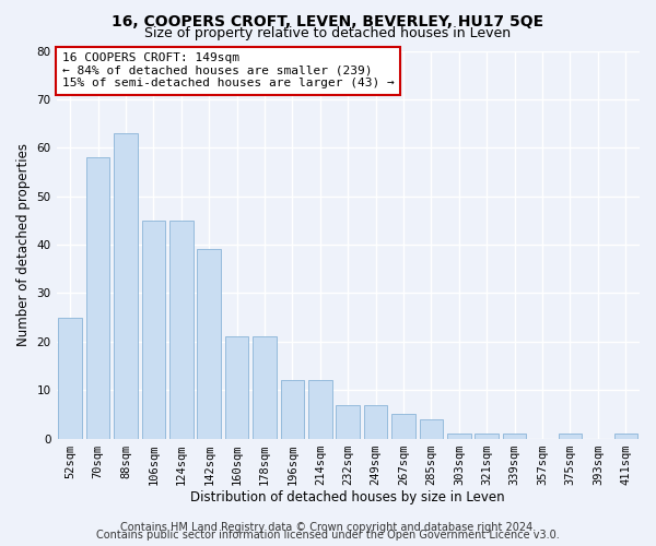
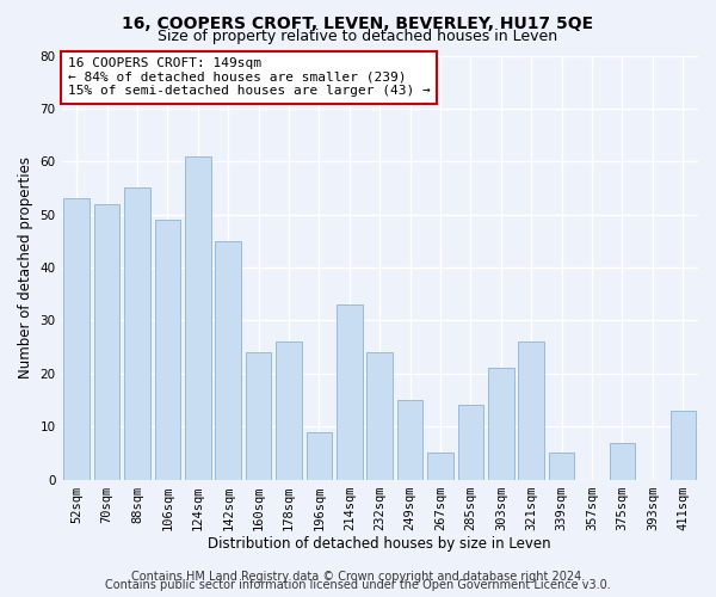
52sqm: 25 -> 53
70sqm: 58 -> 52
88sqm: 63 -> 55
106sqm: 45 -> 49
124sqm: 45 -> 61
142sqm: 39 -> 45
160sqm: 21 -> 24
178sqm: 21 -> 26
196sqm: 12 -> 9
214sqm: 12 -> 33
232sqm: 7 -> 24
249sqm: 7 -> 15
285sqm: 4 -> 14
303sqm: 1 -> 21
321sqm: 1 -> 26
339sqm: 1 -> 5
375sqm: 1 -> 7
411sqm: 1 -> 13
